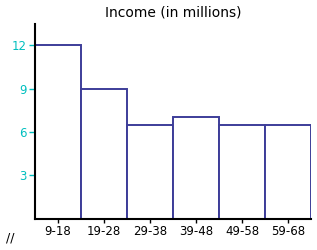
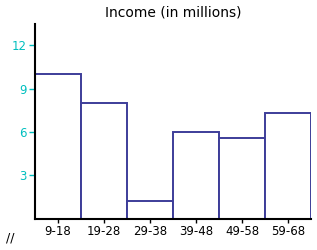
9-18: 12.0 -> 10.0
19-28: 9.0 -> 8.0
29-38: 6.5 -> 1.2
39-48: 7.0 -> 6.0
49-58: 6.5 -> 5.6
59-68: 6.5 -> 7.3
